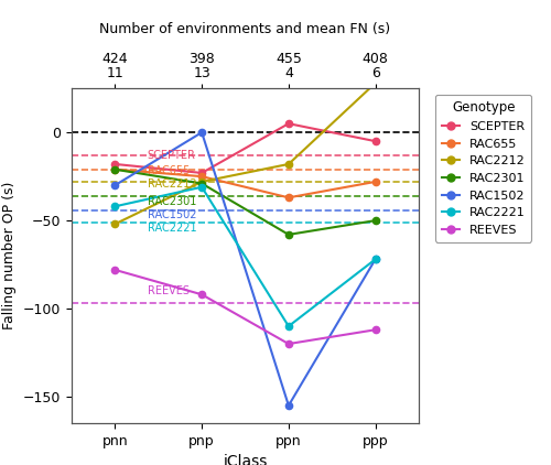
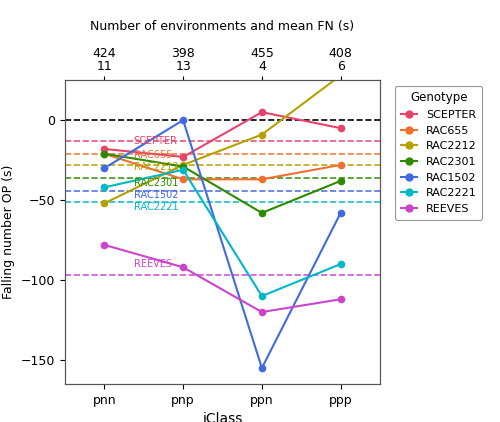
RAC655/pnp: -25 -> -37
RAC2212/ppn: -18 -> -9
RAC2301/ppp: -50 -> -38
RAC1502/ppp: -72 -> -58
RAC2221/ppp: -72 -> -90
